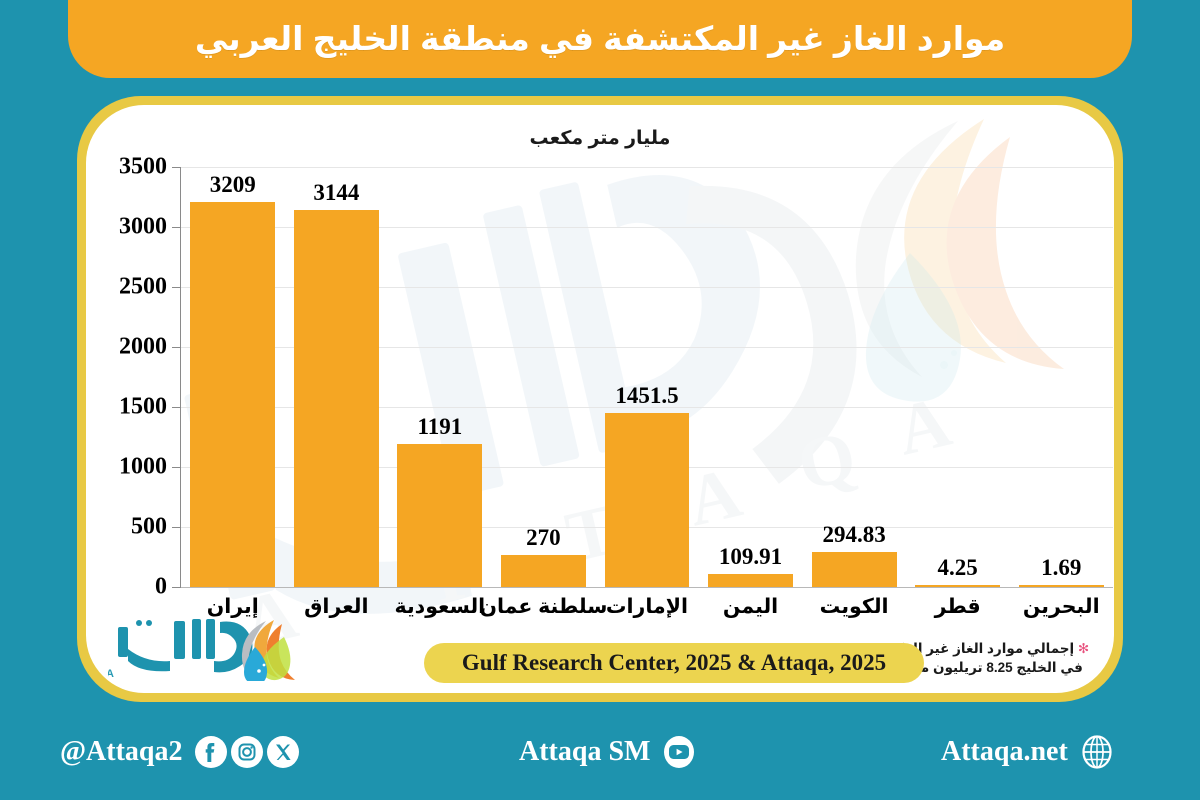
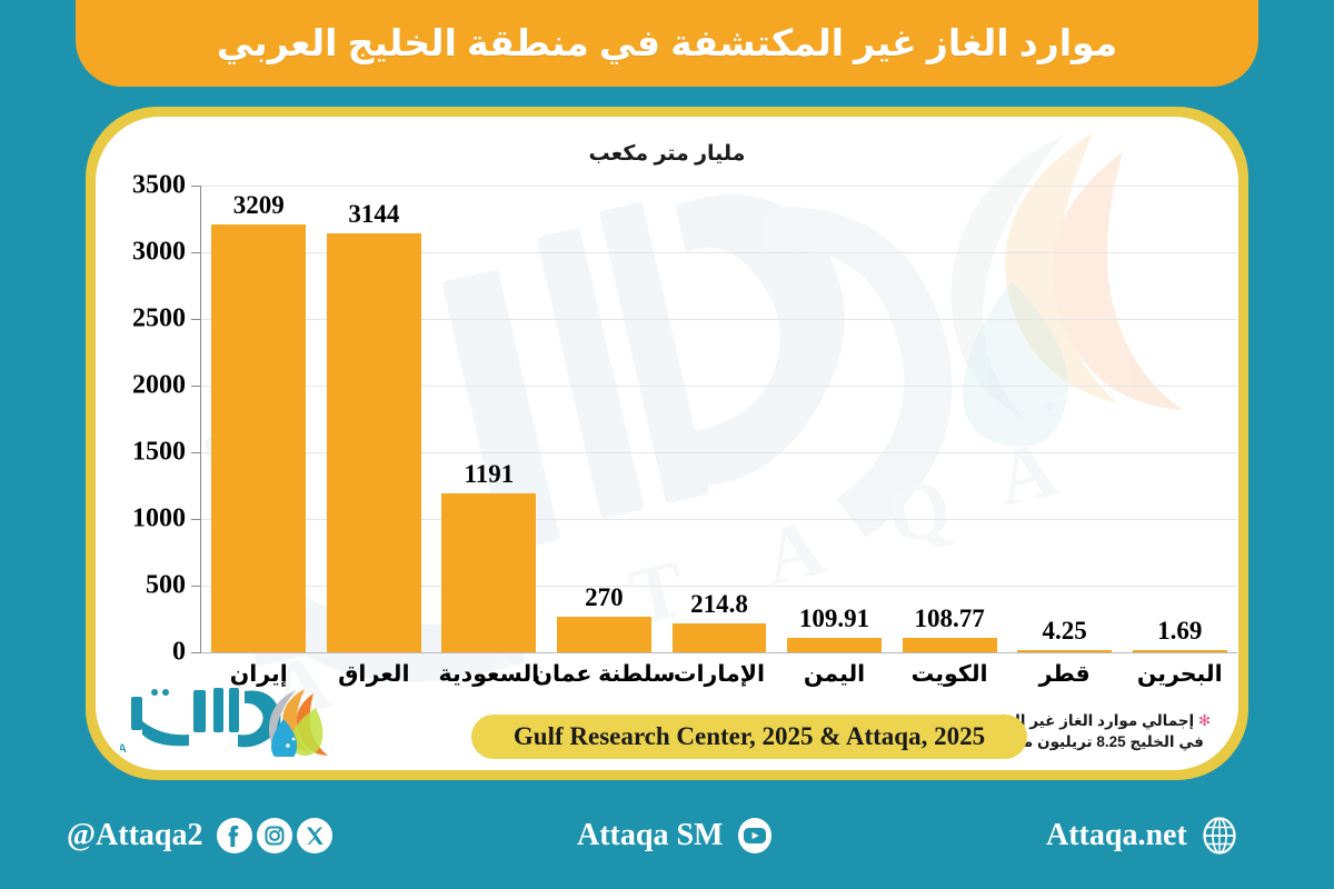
الإمارات: 1451.5 -> 214.8
الكويت: 294.83 -> 108.77
